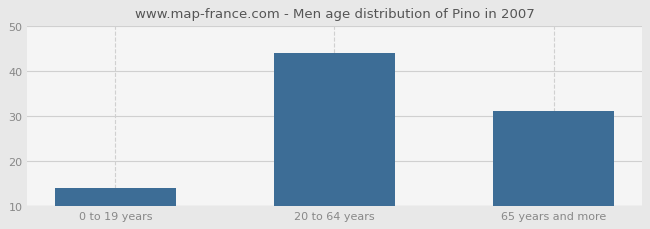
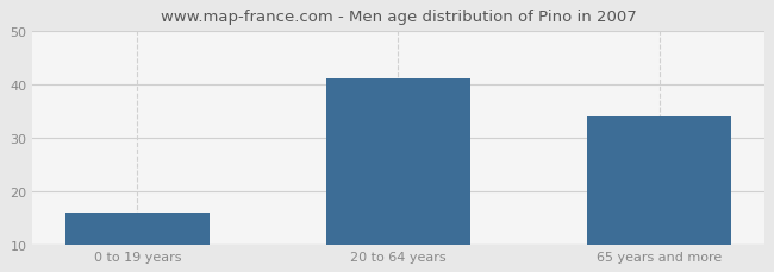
0 to 19 years: 14 -> 16
20 to 64 years: 44 -> 41
65 years and more: 31 -> 34
